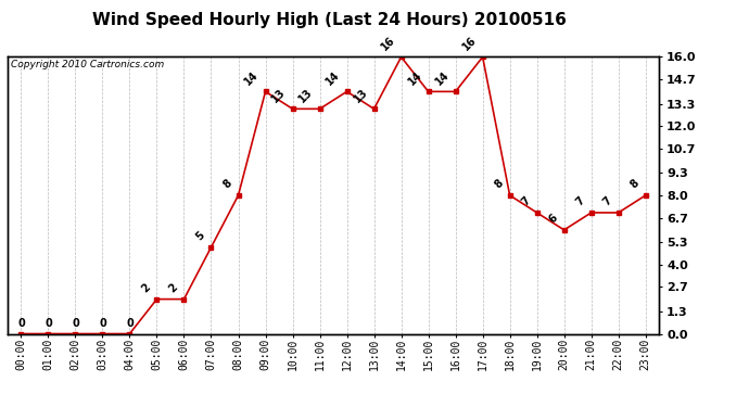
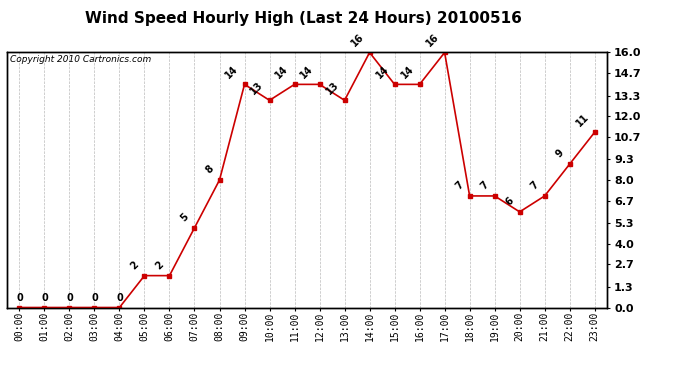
11:00: 13 -> 14
18:00: 8 -> 7
22:00: 7 -> 9
23:00: 8 -> 11
